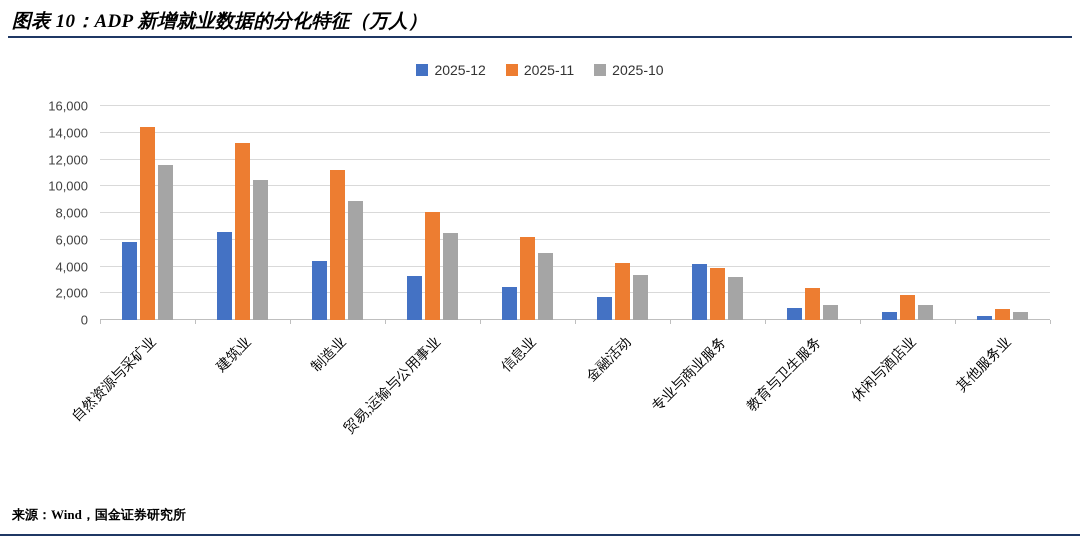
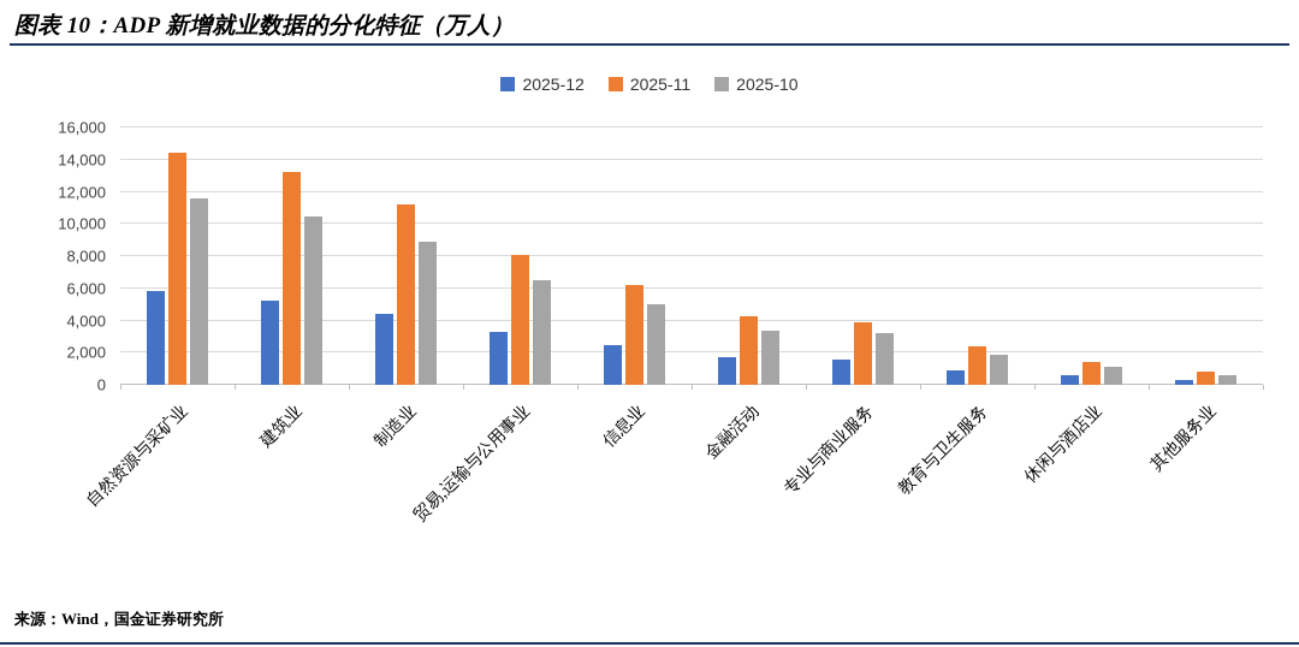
2025-12/建筑业: 6600 -> 5200
2025-12/专业与商业服务: 4200 -> 1600
2025-10/教育与卫生服务: 1100 -> 1900
2025-11/休闲与酒店业: 1900 -> 1400
